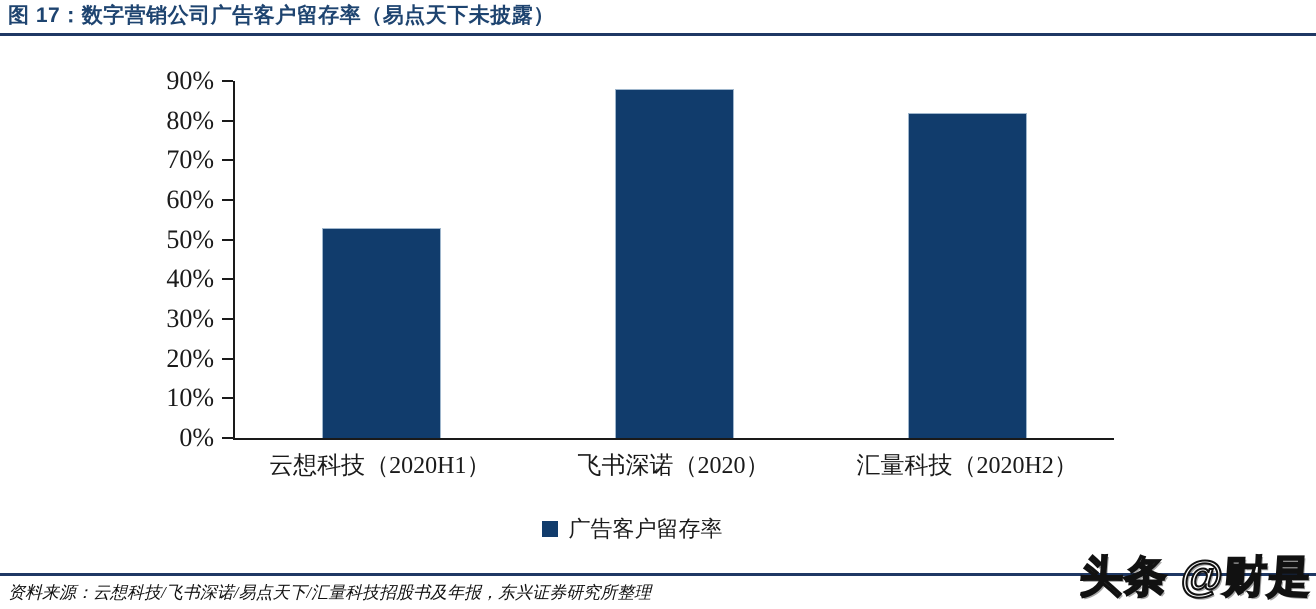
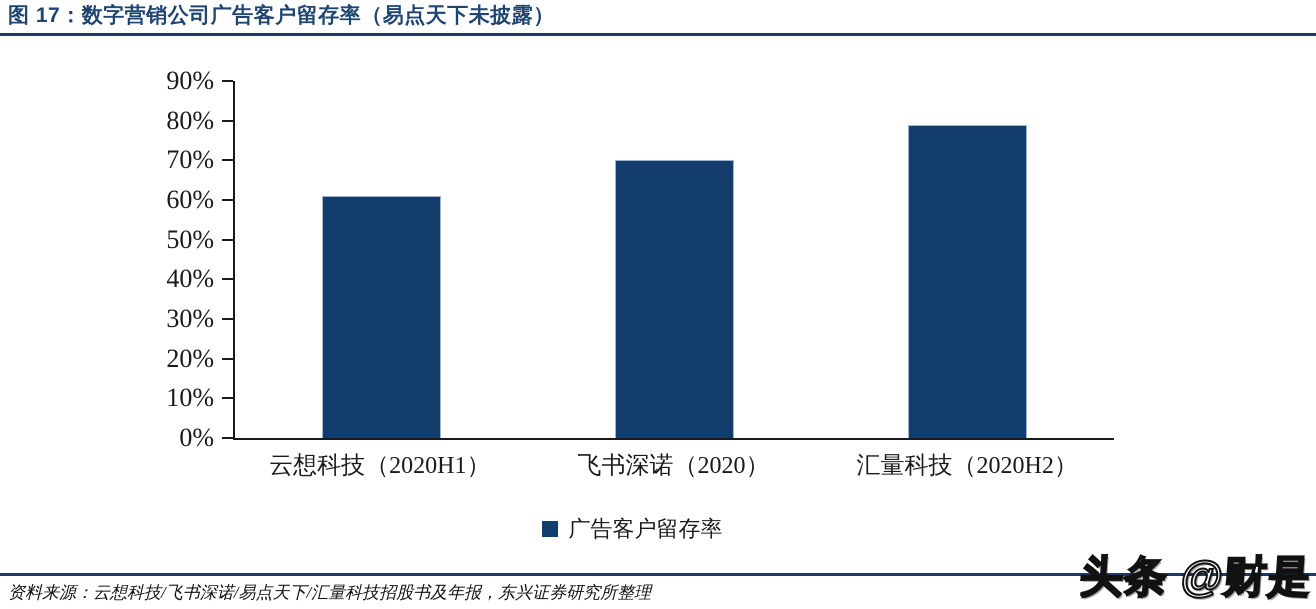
云想科技（2020H1）: 53% -> 61%
飞书深诺（2020）: 88% -> 70%
汇量科技（2020H2）: 82% -> 79%
